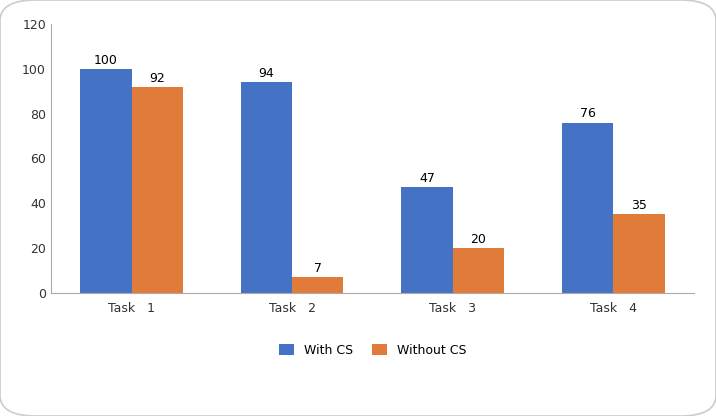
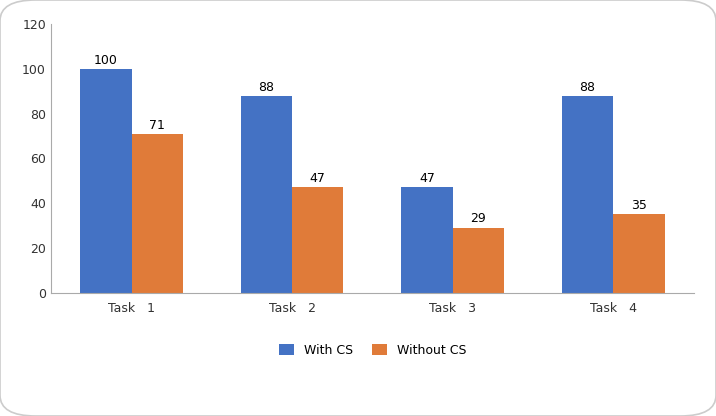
Without CS/Task 1: 92 -> 71
With CS/Task 2: 94 -> 88
Without CS/Task 2: 7 -> 47
Without CS/Task 3: 20 -> 29
With CS/Task 4: 76 -> 88
